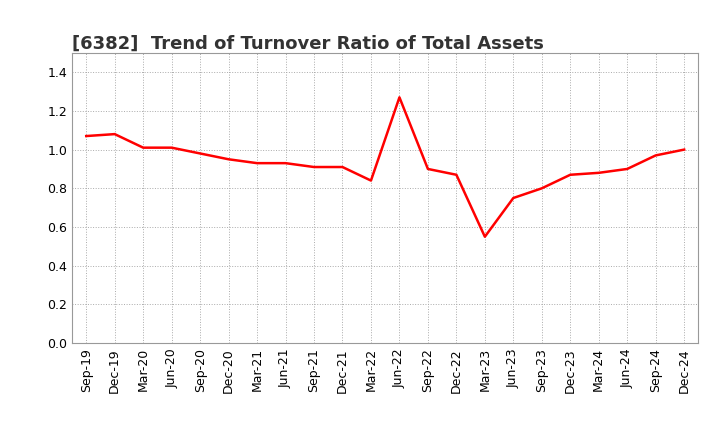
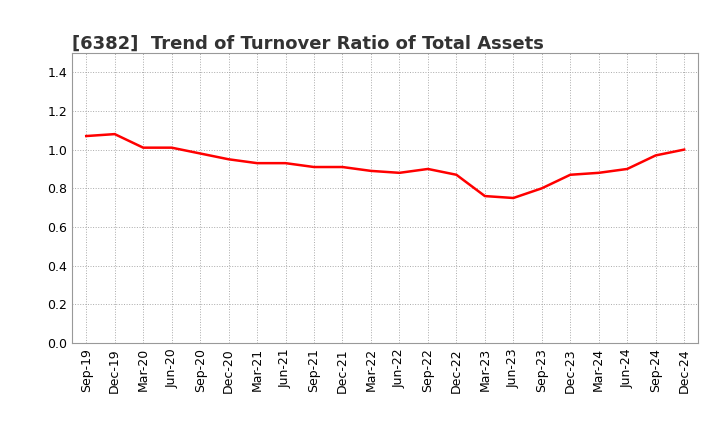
Mar-22: 0.84 -> 0.89
Jun-22: 1.27 -> 0.88
Mar-23: 0.55 -> 0.76
